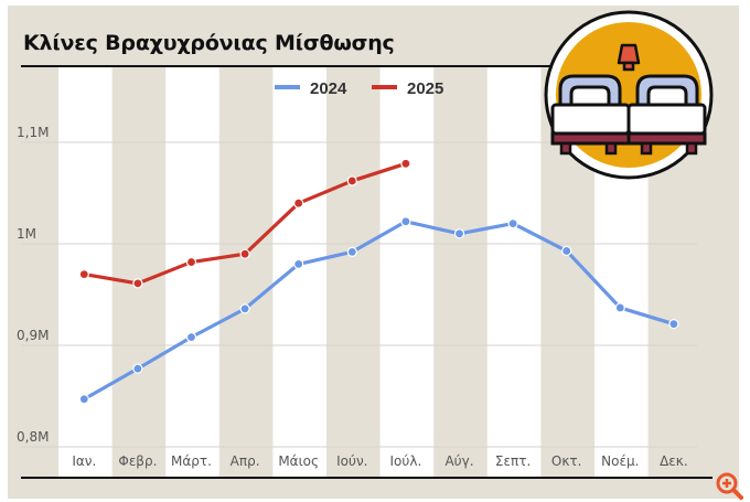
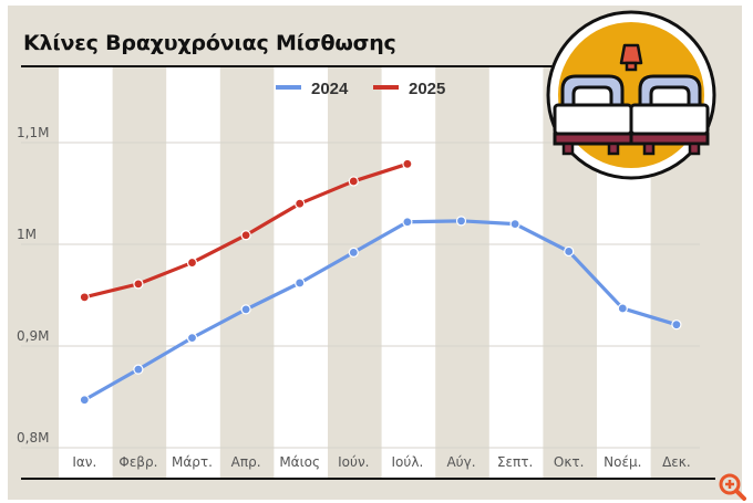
2025/Ιαν.: 0,97M -> 0,95M
2025/Απρ.: 0,99M -> 1,01M
2024/Μάιος: 0,98M -> 0,96M
2024/Αύγ.: 1,01M -> 1,02M
